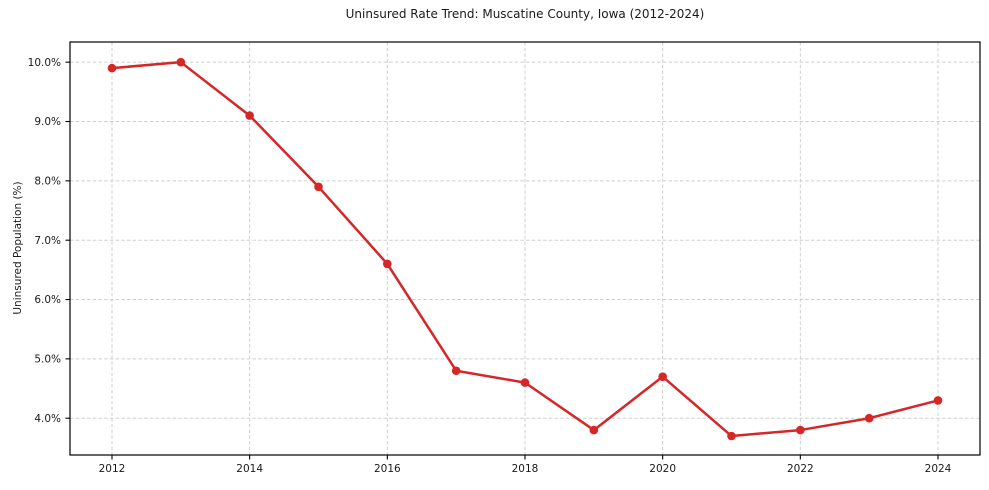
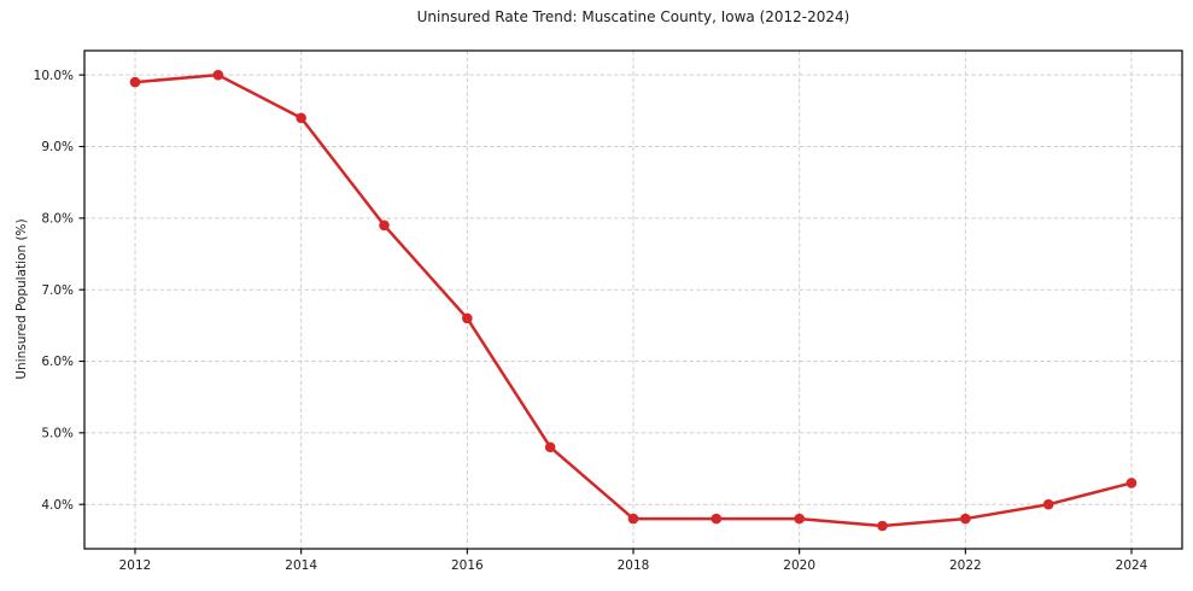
2014: 9.1% -> 9.4%
2018: 4.6% -> 3.8%
2020: 4.7% -> 3.8%
